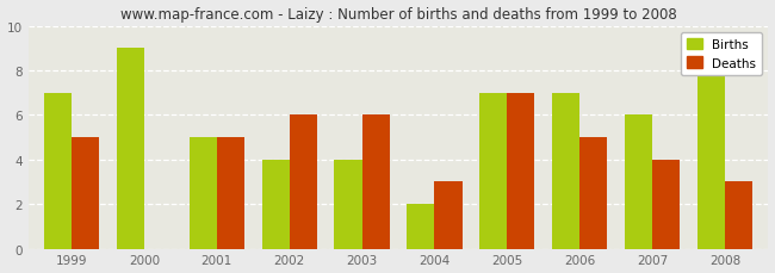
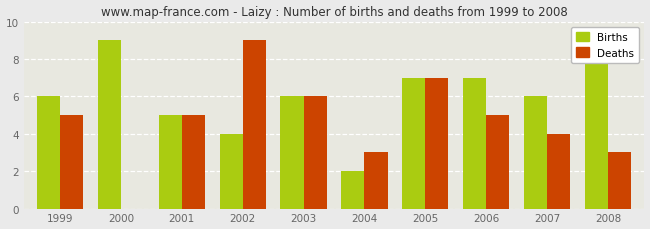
Births/1999: 7 -> 6
Deaths/2002: 6 -> 9
Births/2003: 4 -> 6
